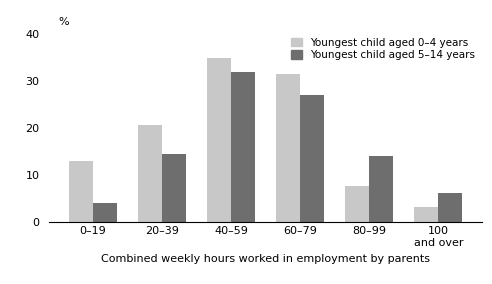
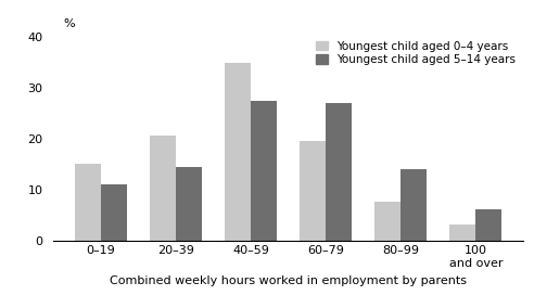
Youngest child aged 0–4 years/0–19: 13.0 -> 15.0
Youngest child aged 5–14 years/0–19: 4.0 -> 11.0
Youngest child aged 5–14 years/40–59: 32.0 -> 27.5
Youngest child aged 0–4 years/60–79: 31.5 -> 19.5
